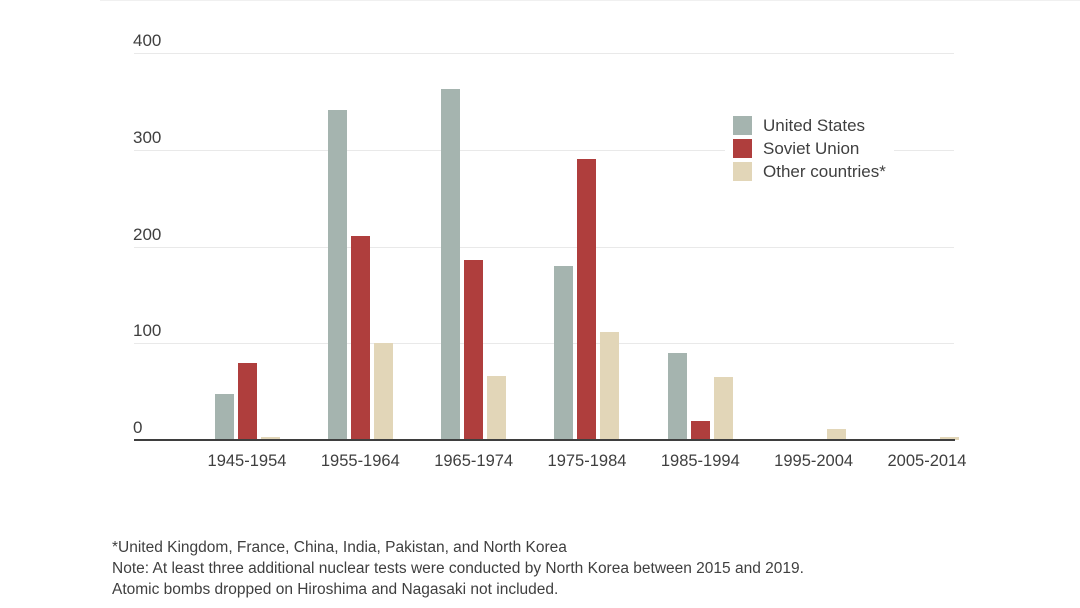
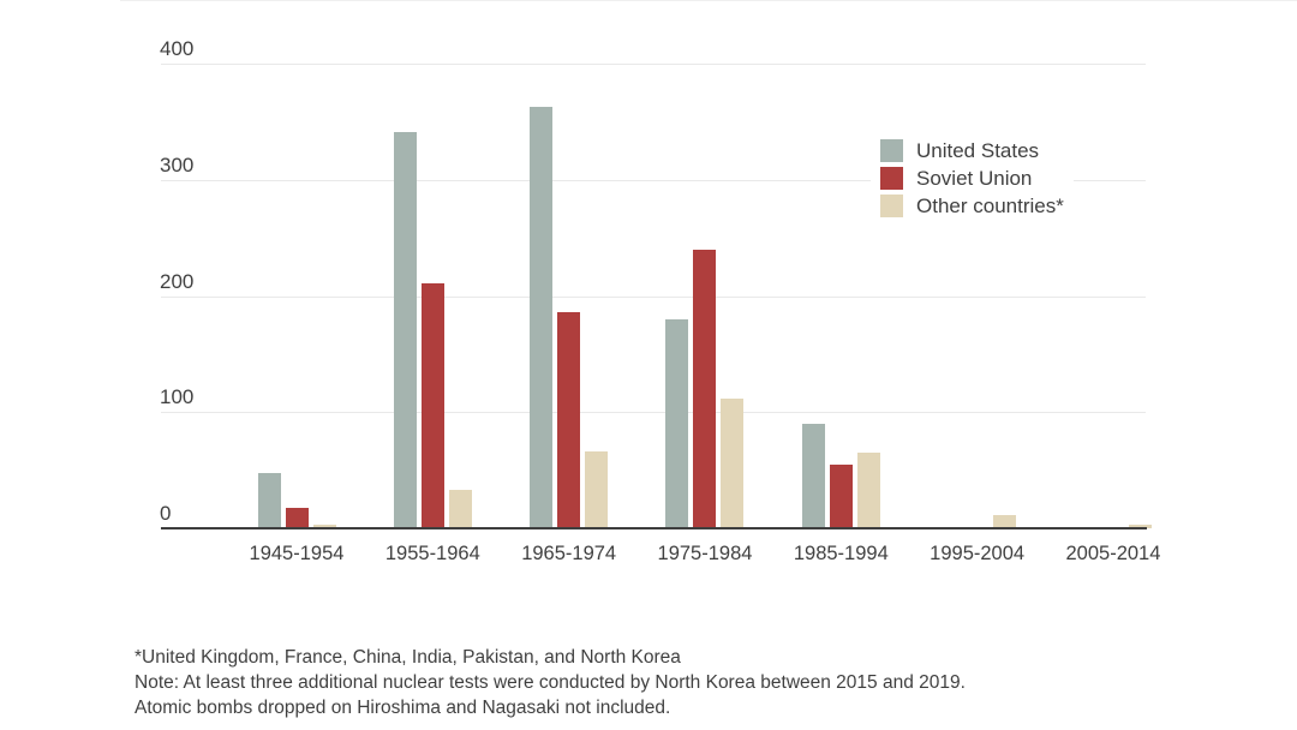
Soviet Union/1945-1954: 80 -> 20
Other countries*/1955-1964: 100 -> 30
Soviet Union/1975-1984: 290 -> 240
Soviet Union/1985-1994: 20 -> 60
